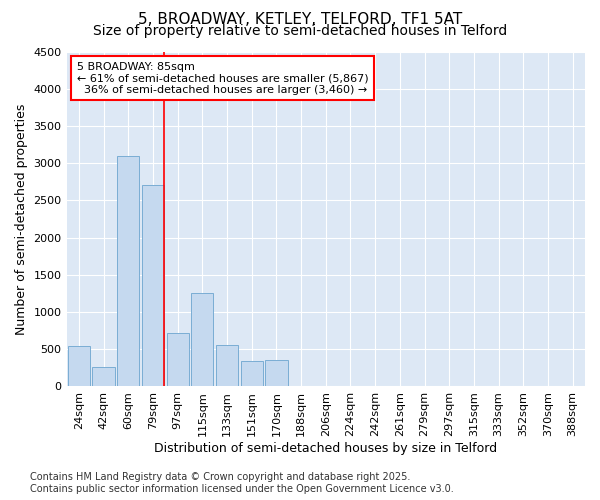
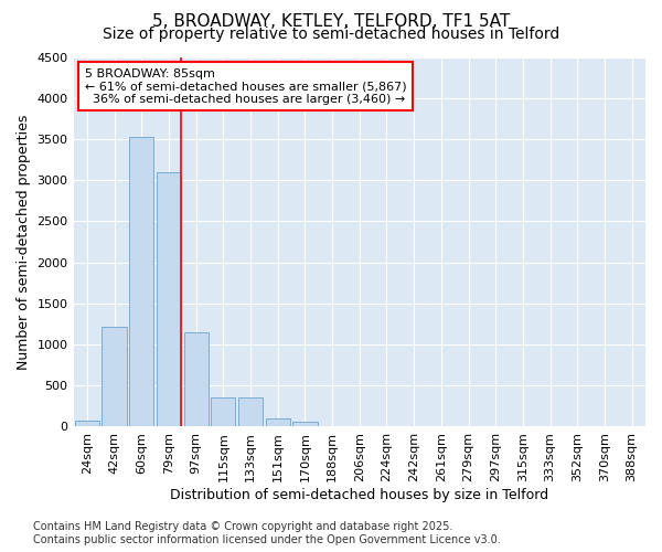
24sqm: 540 -> 80
42sqm: 260 -> 1220
60sqm: 3100 -> 3520
79sqm: 2700 -> 3100
97sqm: 720 -> 1150
115sqm: 1260 -> 350
133sqm: 560 -> 350
151sqm: 340 -> 100
170sqm: 360 -> 60
